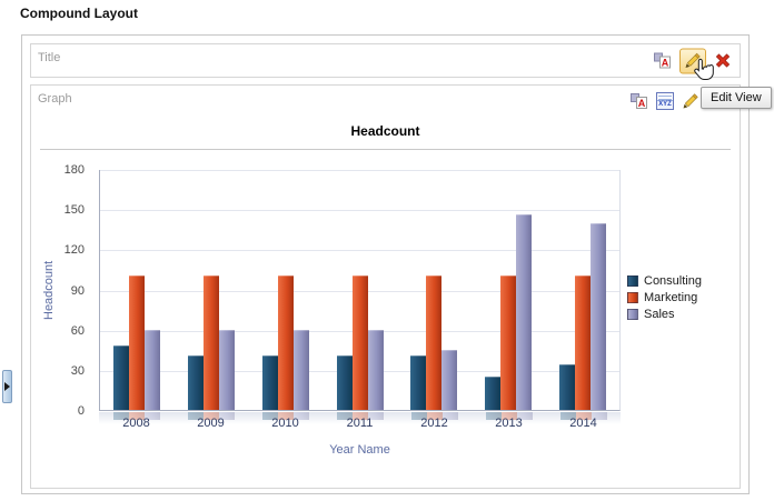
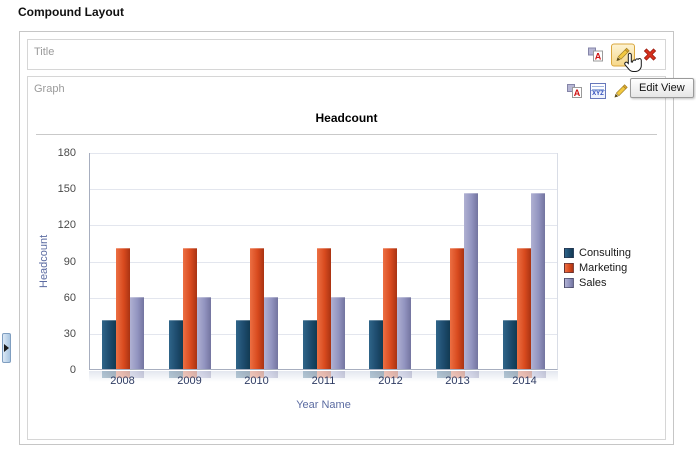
Consulting/2008: 48 -> 41
Sales/2012: 45 -> 60
Consulting/2013: 25 -> 41
Consulting/2014: 34 -> 41
Sales/2014: 139 -> 146
